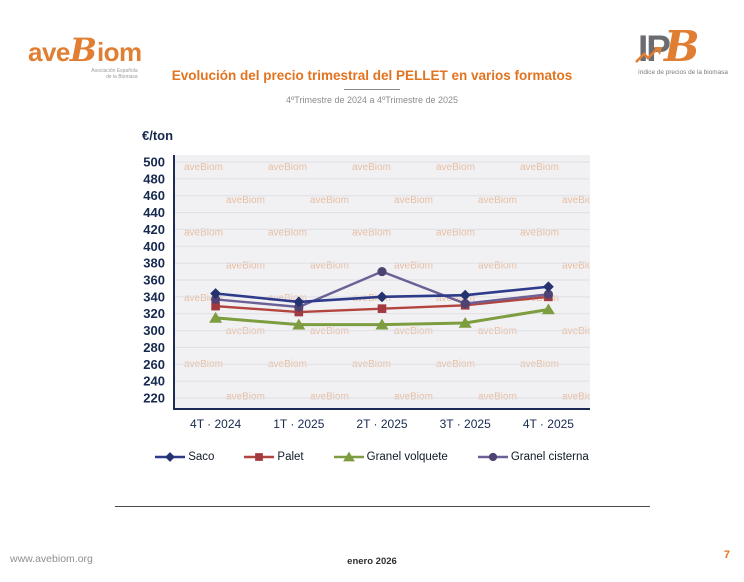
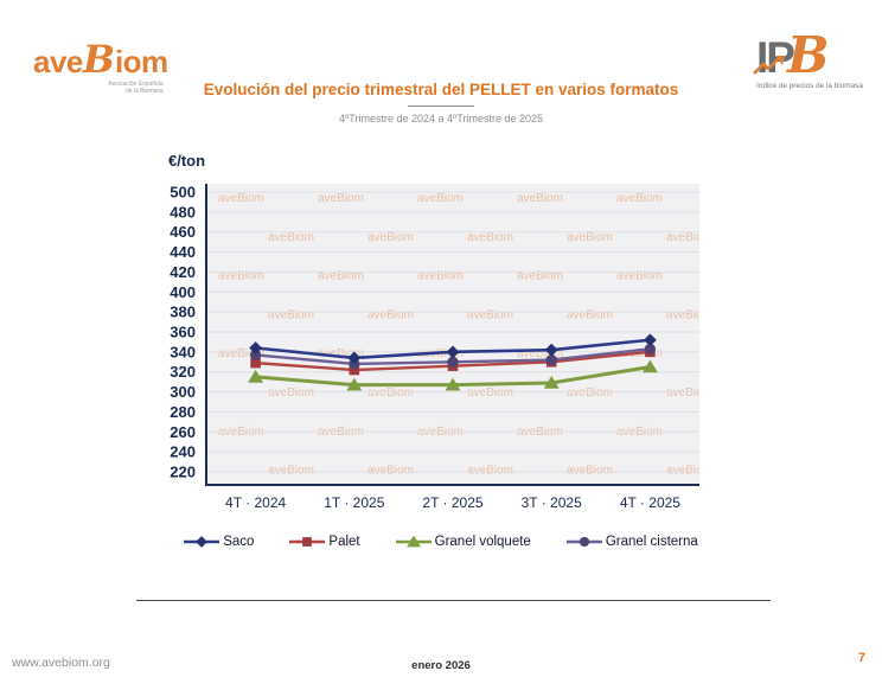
Granel cisterna/2T · 2025: 370 -> 330
